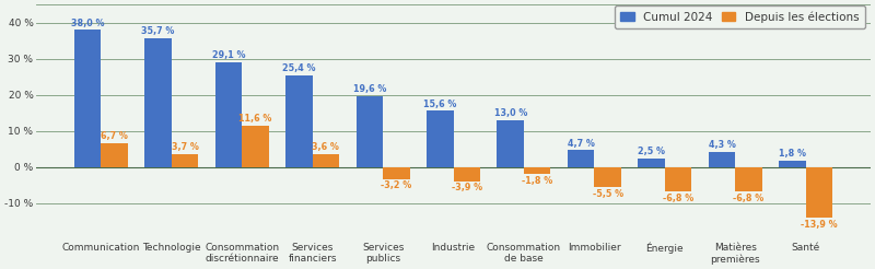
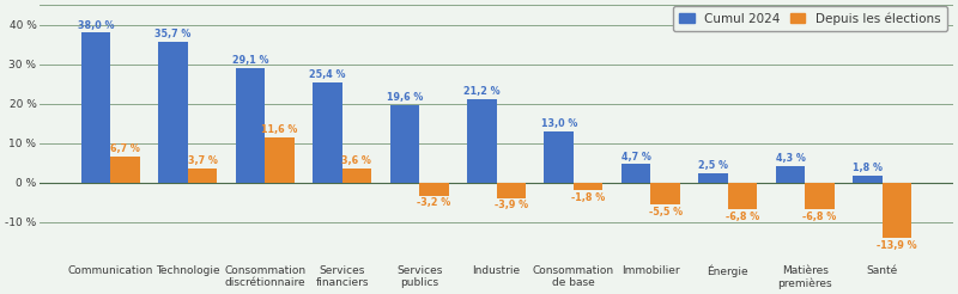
Cumul 2024/Industrie: 15,6 -> 21,2
